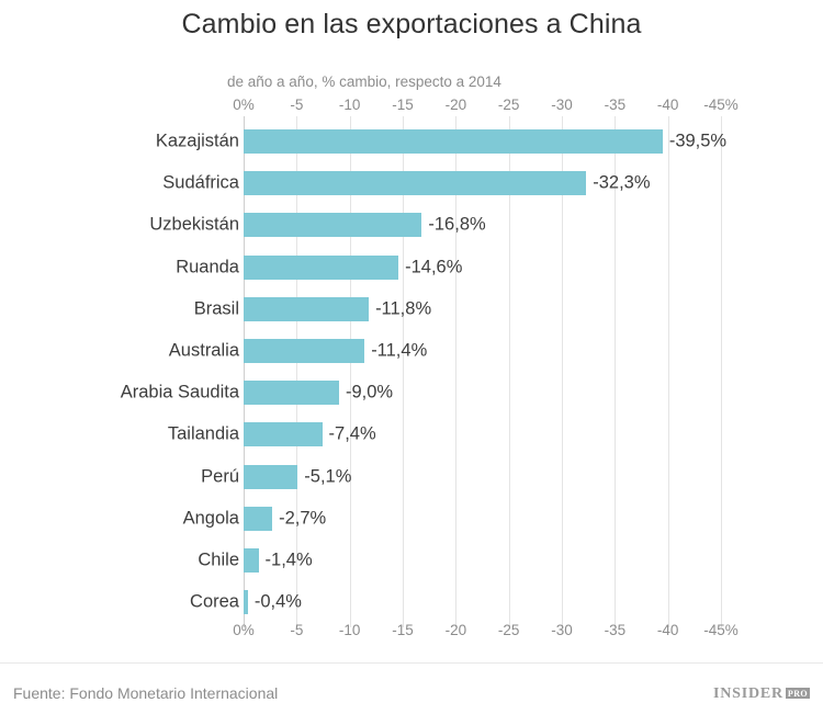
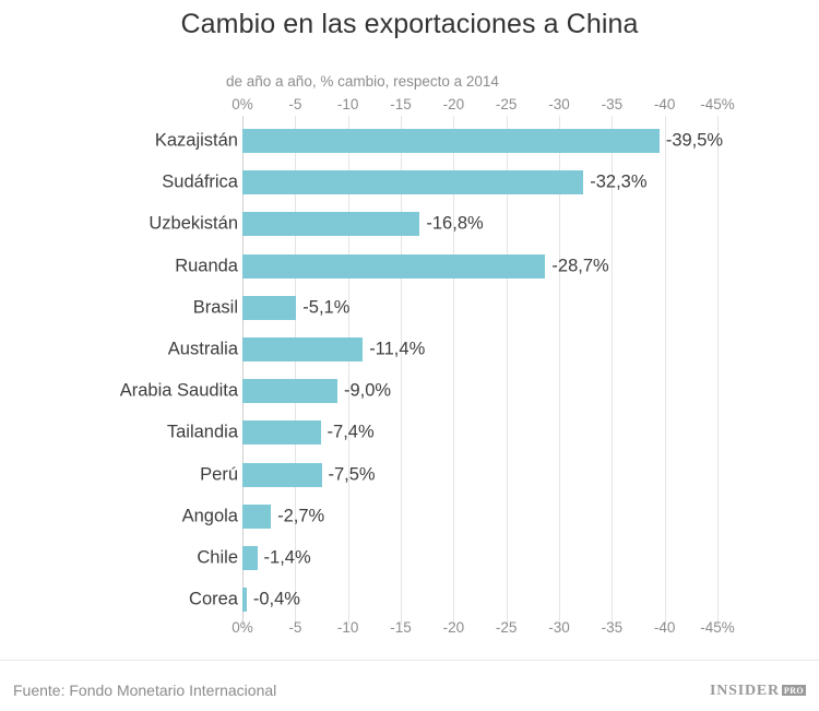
Ruanda: -14,6% -> -28,7%
Brasil: -11,8% -> -5,1%
Perú: -5,1% -> -7,5%
